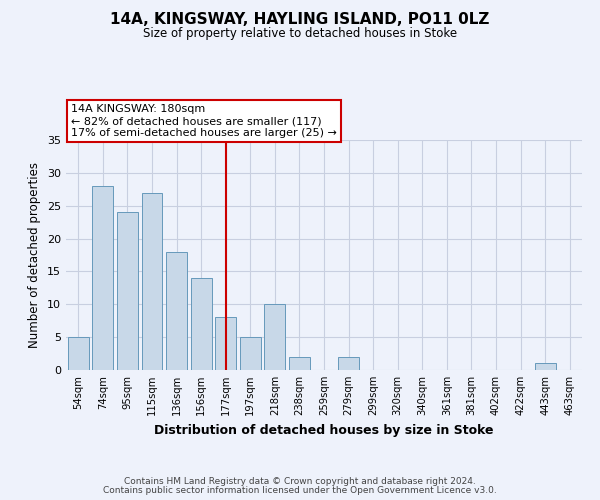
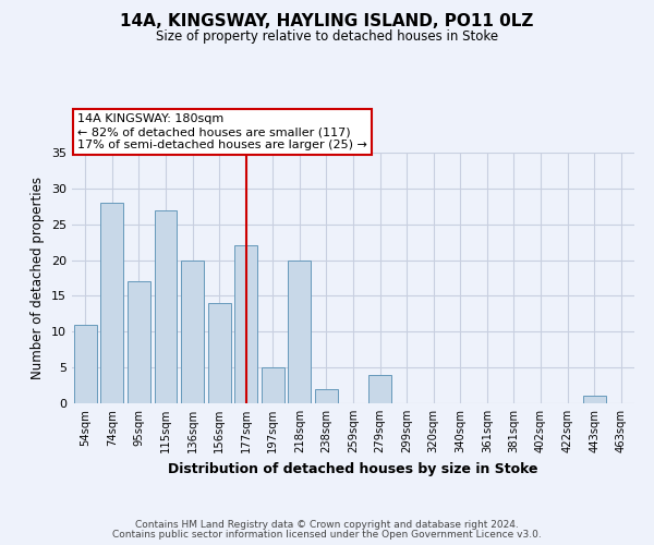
54sqm: 5 -> 11
95sqm: 24 -> 17
136sqm: 18 -> 20
177sqm: 8 -> 22
218sqm: 10 -> 20
279sqm: 2 -> 4
